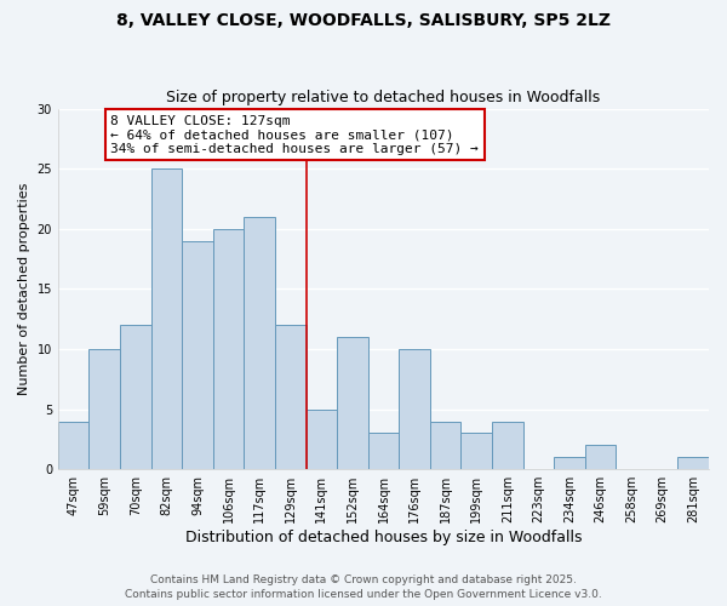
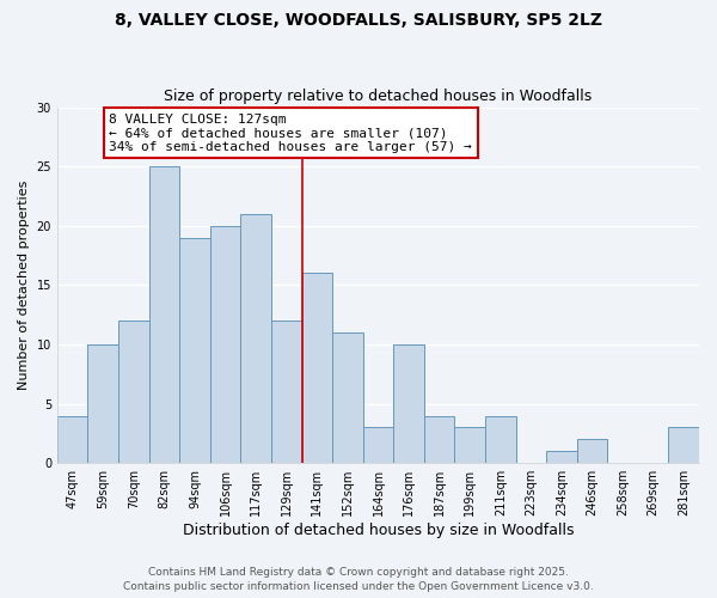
141sqm: 5 -> 16
281sqm: 1 -> 3
